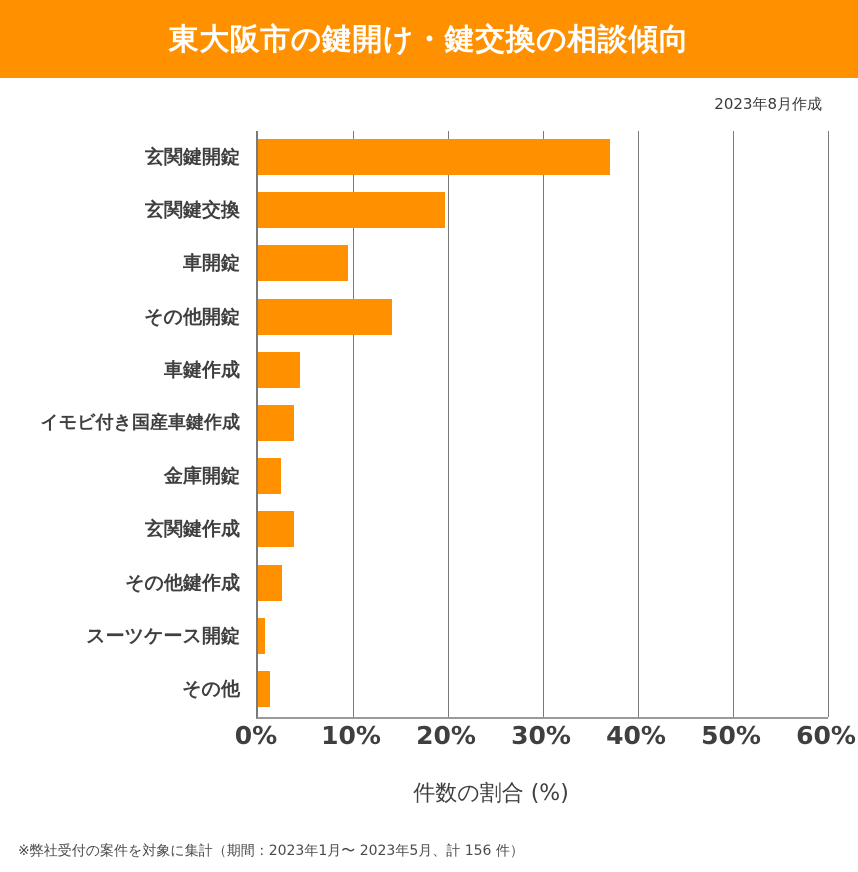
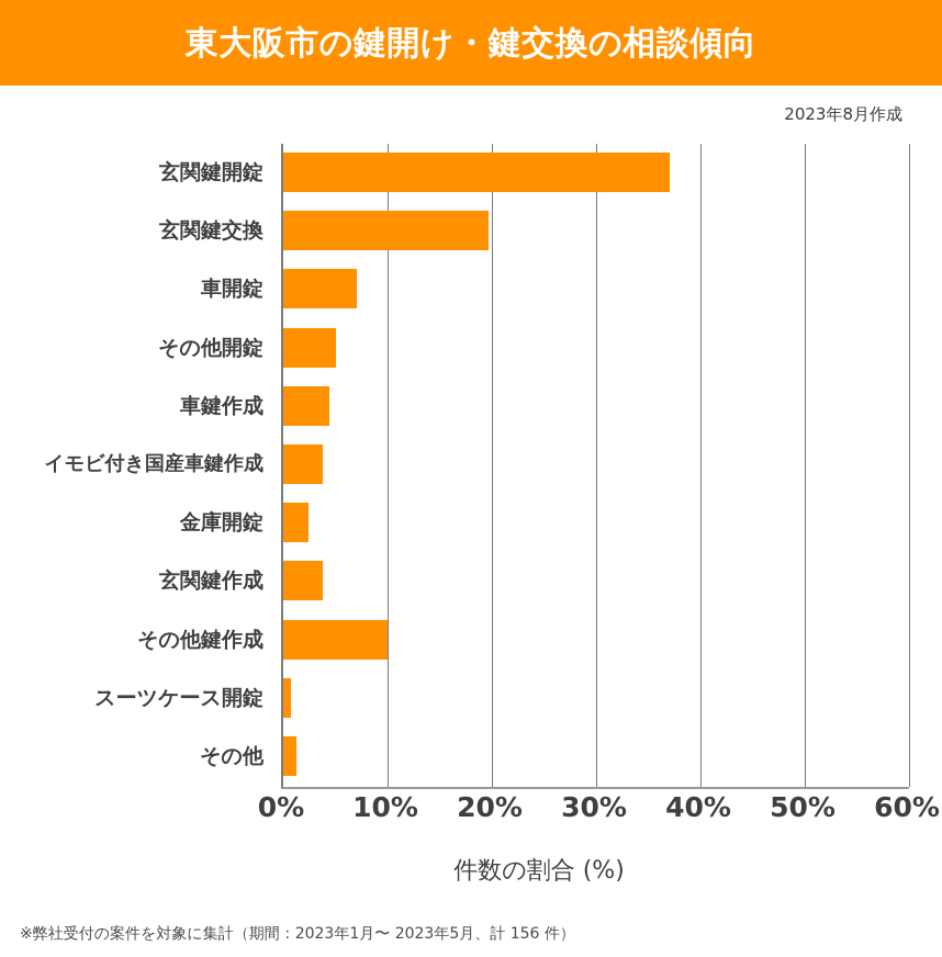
車開錠: 10% -> 7%
その他開錠: 14% -> 5%
その他鍵作成: 2% -> 10%
